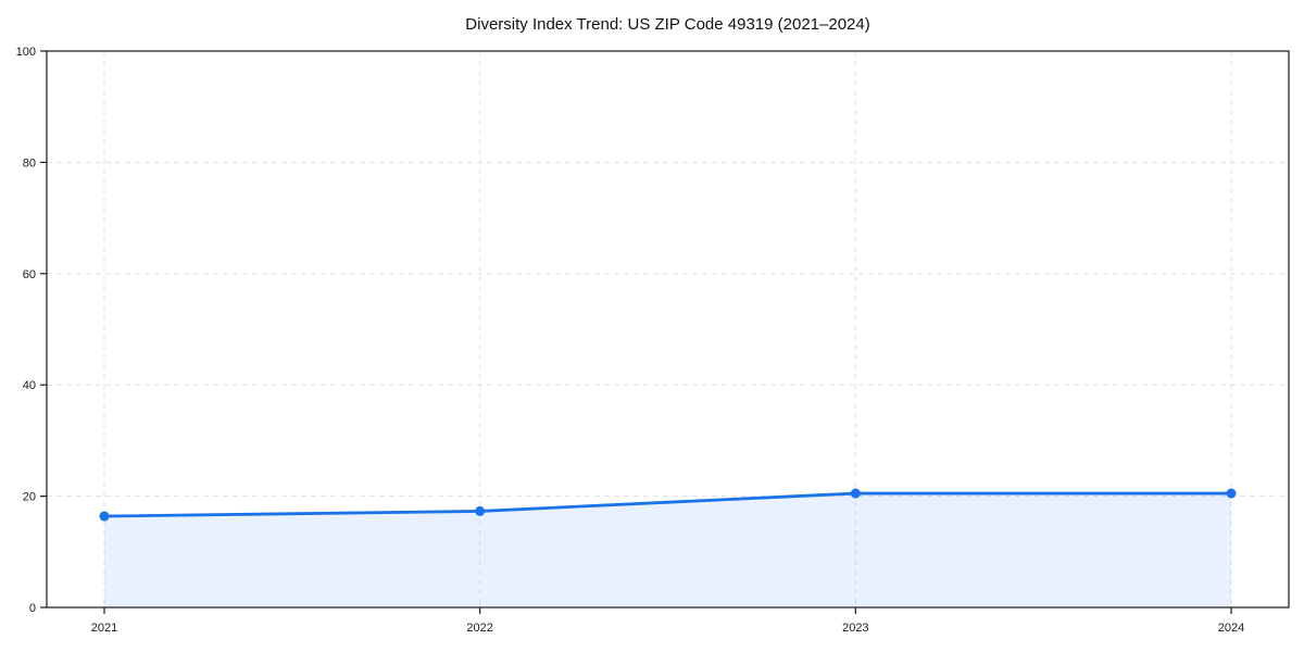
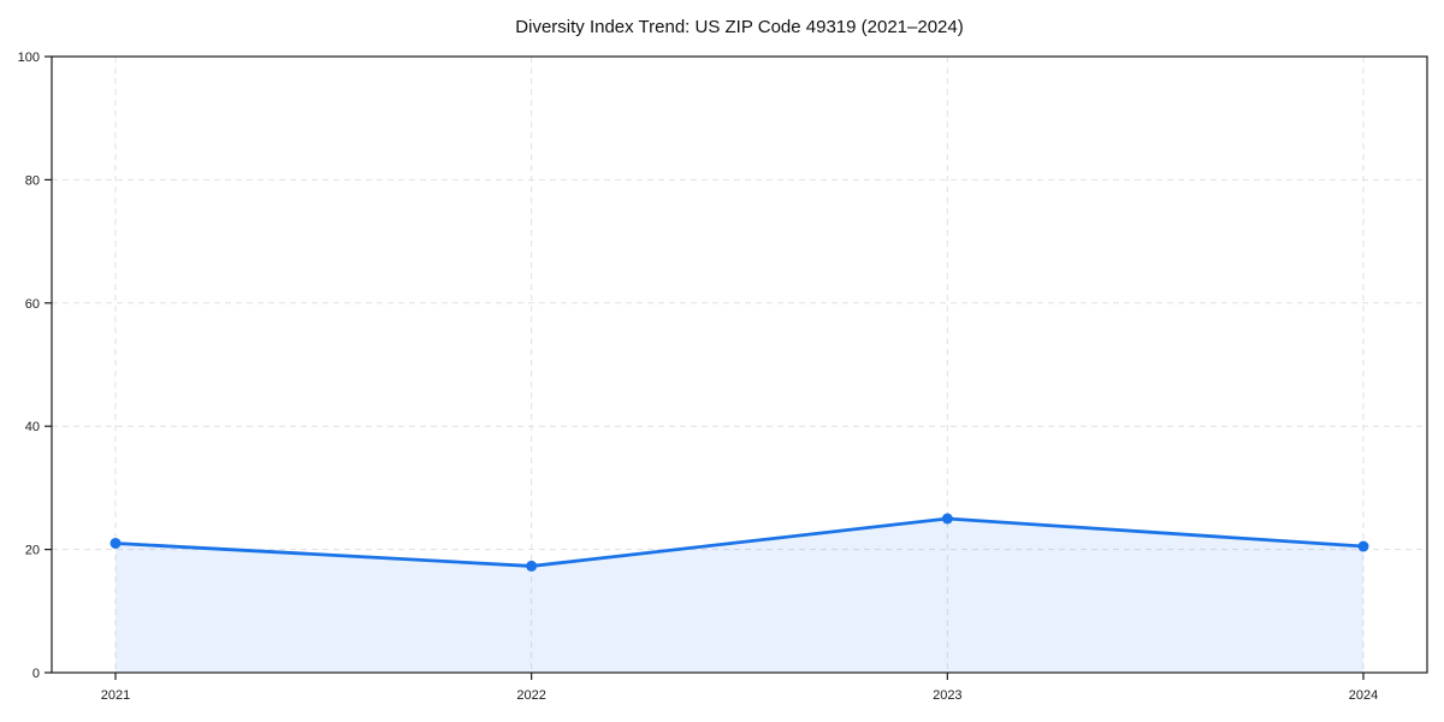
2021: 16 -> 21
2023: 20 -> 25
